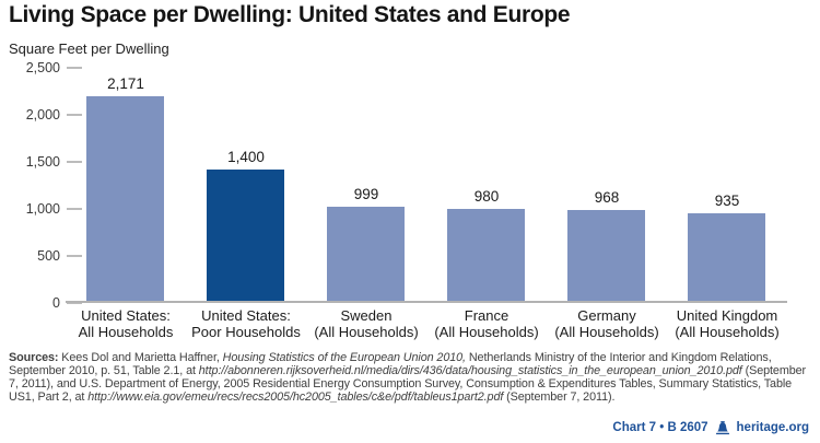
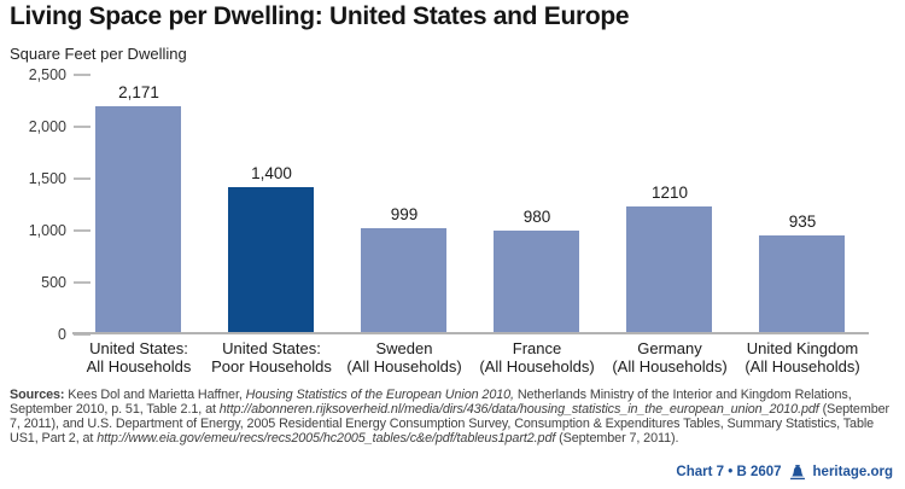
Germany (All Households): 968 -> 1210
